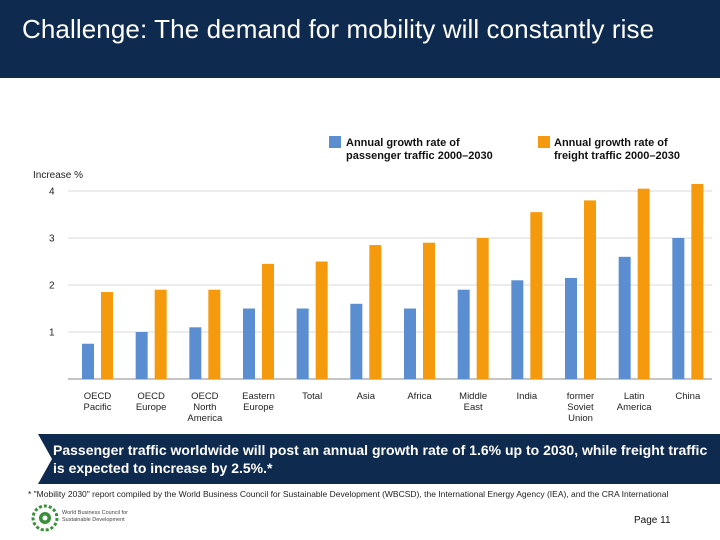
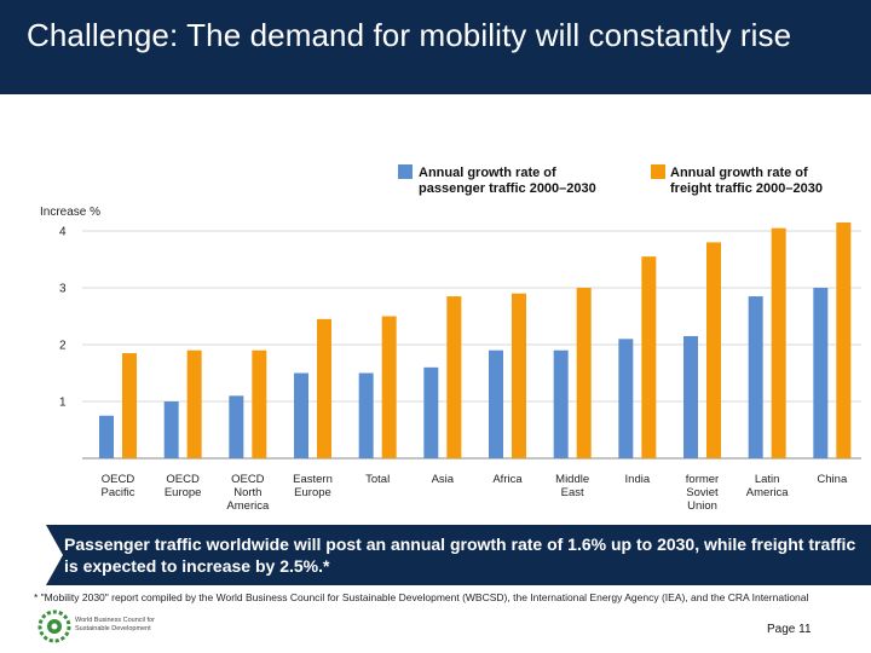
Annual growth rate of passenger traffic 2000–2030/Africa: 1.5 -> 1.9
Annual growth rate of passenger traffic 2000–2030/Latin America: 2.6 -> 2.9
